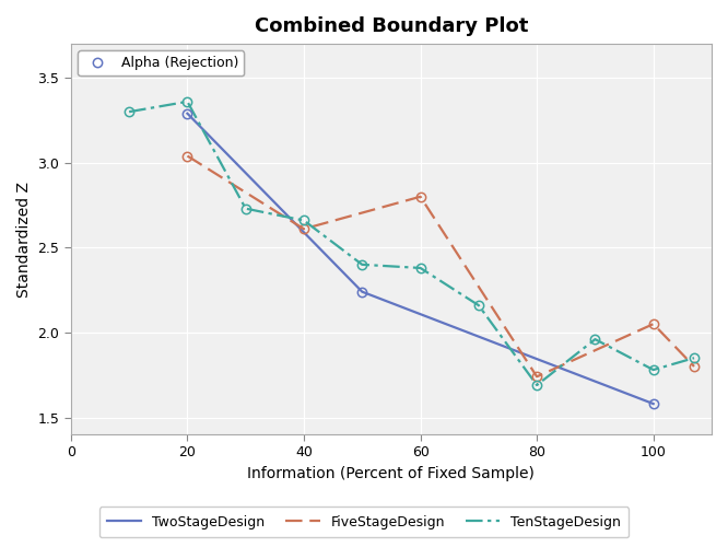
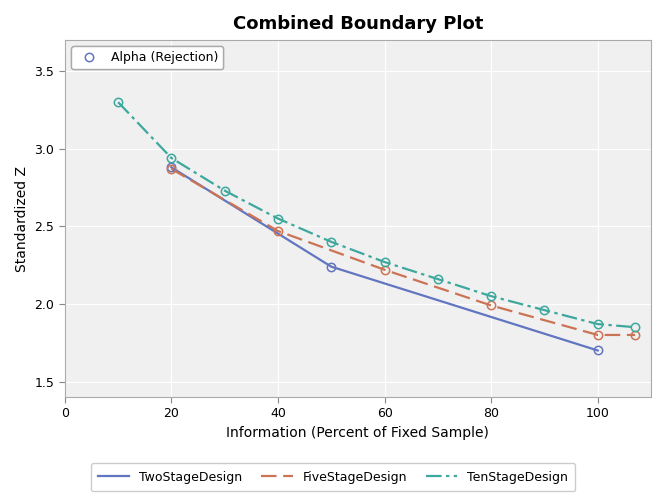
TwoStageDesign/20: 3.29 -> 2.88
FiveStageDesign/20: 3.04 -> 2.87
TenStageDesign/20: 3.36 -> 2.94
FiveStageDesign/40: 2.61 -> 2.47
TenStageDesign/40: 2.66 -> 2.55
FiveStageDesign/60: 2.80 -> 2.22
TenStageDesign/60: 2.38 -> 2.27
FiveStageDesign/80: 1.74 -> 1.99
TenStageDesign/80: 1.69 -> 2.05
TwoStageDesign/100: 1.58 -> 1.70
FiveStageDesign/100: 2.05 -> 1.80
TenStageDesign/100: 1.78 -> 1.87
